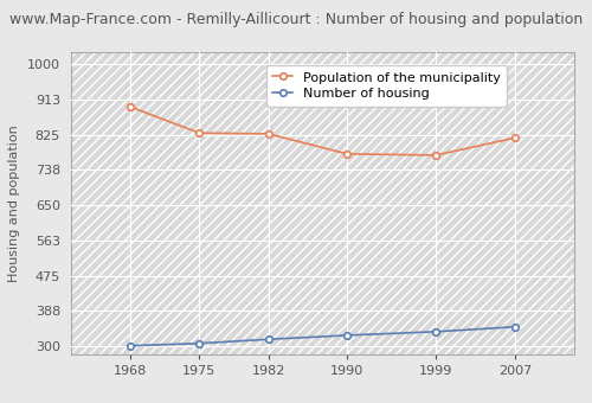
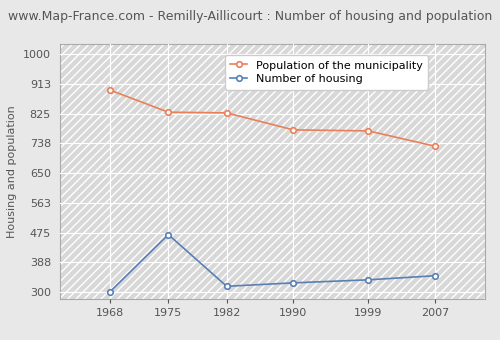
Number of housing/1975: 308 -> 470
Population of the municipality/2007: 818 -> 730
